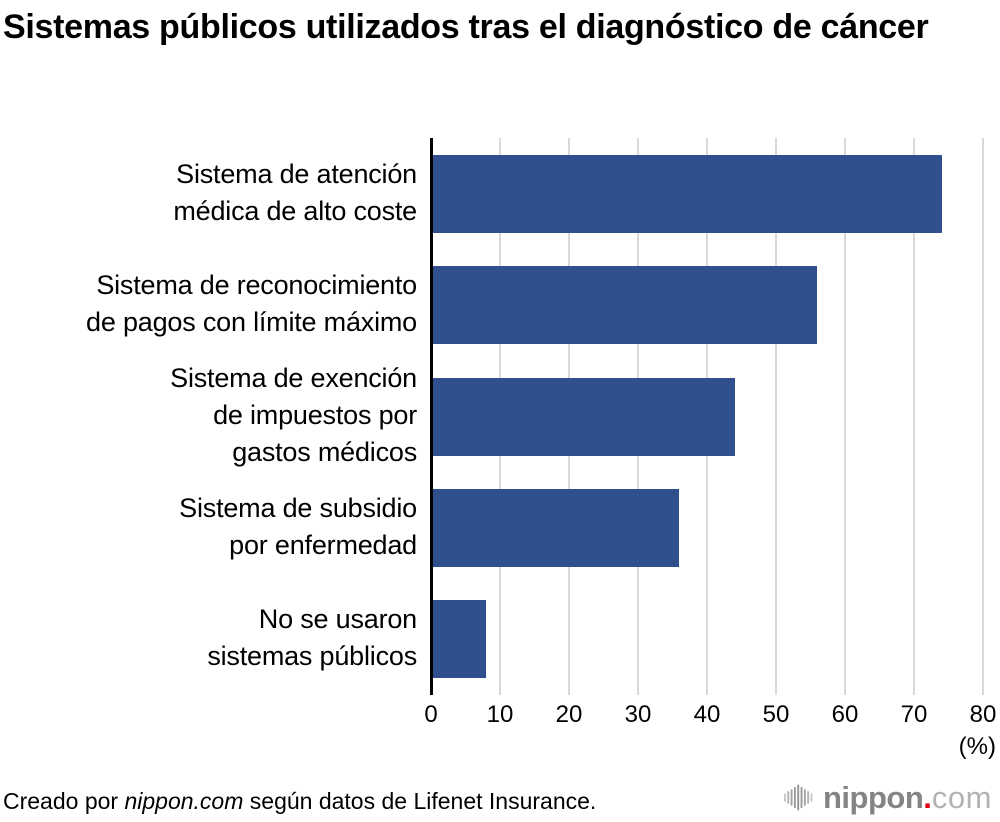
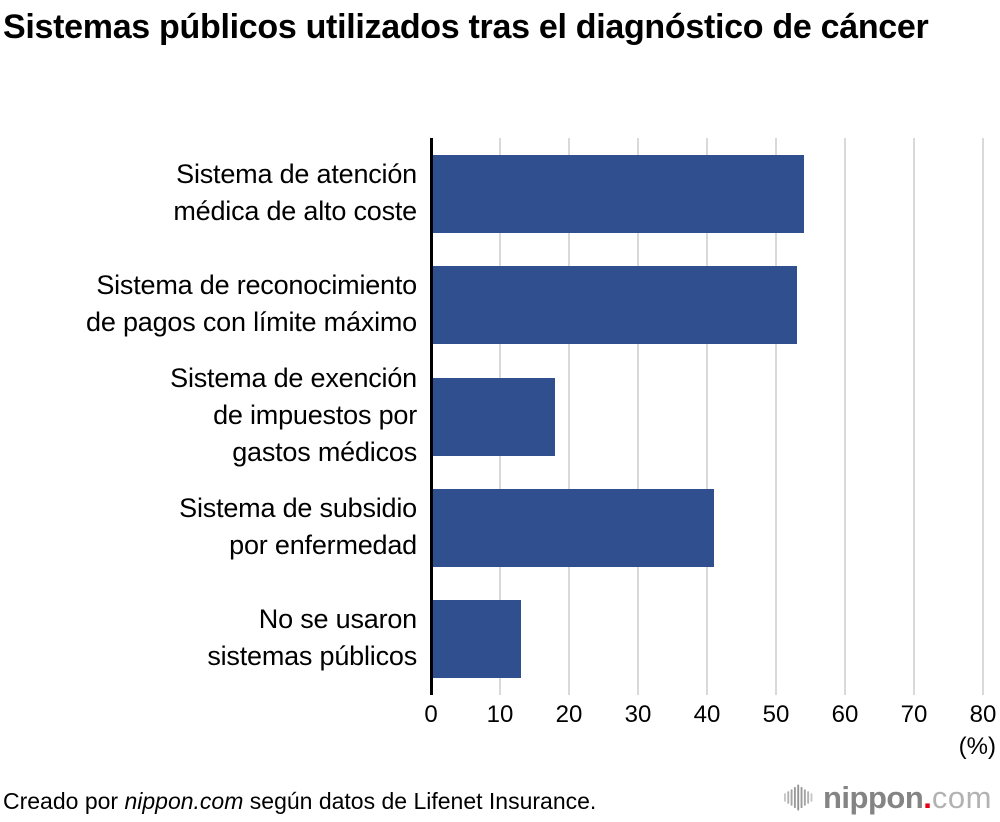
Sistema de atención médica de alto coste: 74 -> 54
Sistema de reconocimiento de pagos con límite máximo: 56 -> 53
Sistema de exención de impuestos por gastos médicos: 44 -> 18
Sistema de subsidio por enfermedad: 36 -> 41
No se usaron sistemas públicos: 8 -> 13
